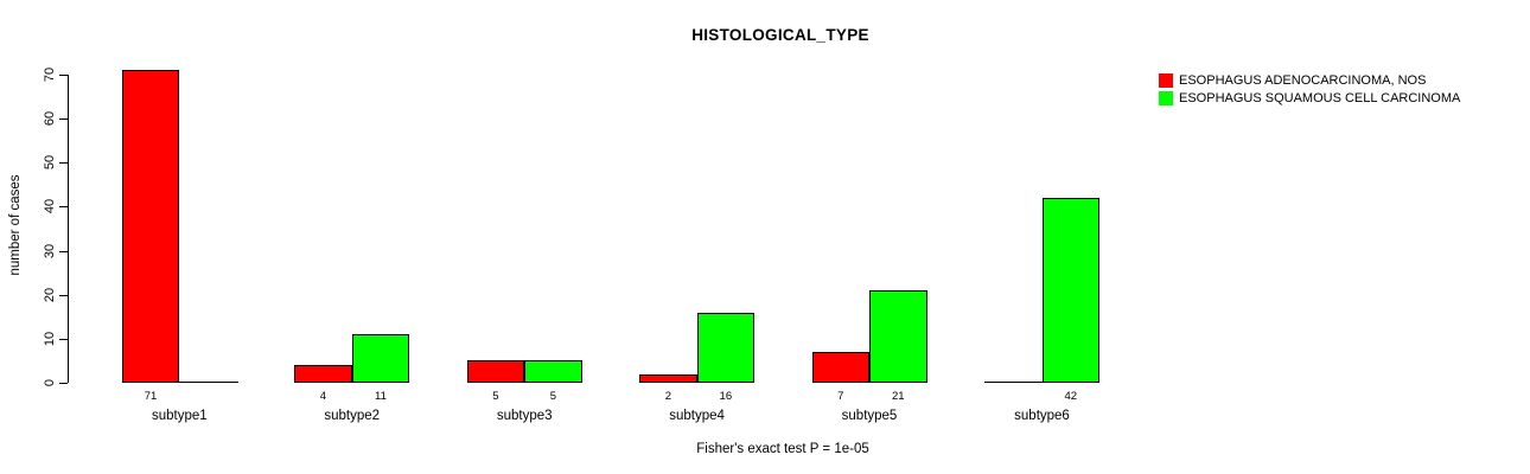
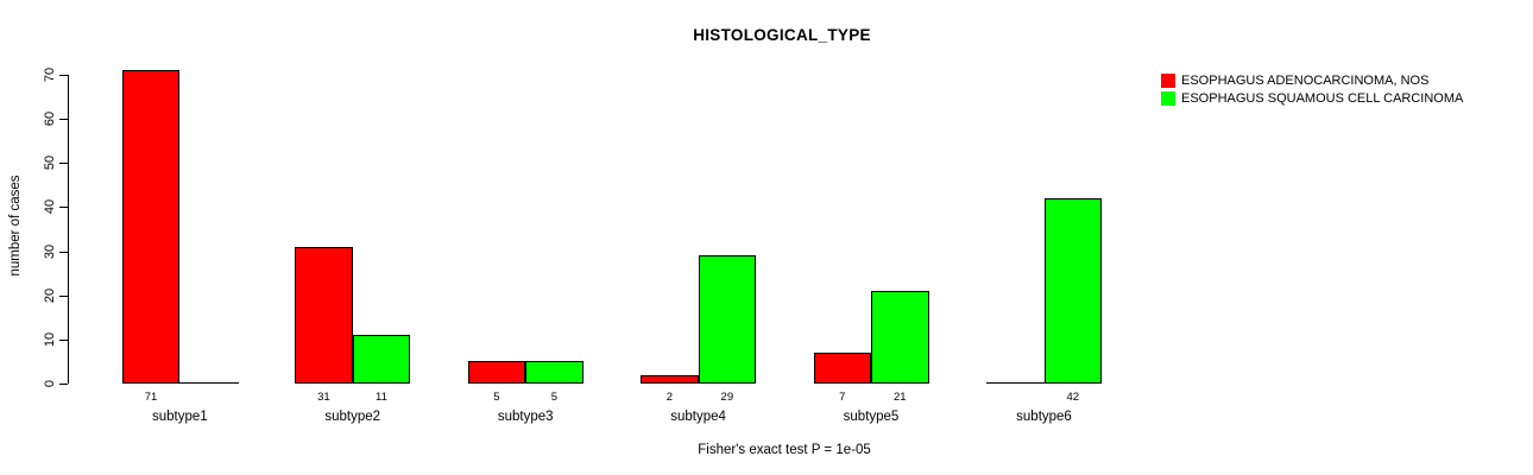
ESOPHAGUS ADENOCARCINOMA, NOS/subtype2: 4 -> 31
ESOPHAGUS SQUAMOUS CELL CARCINOMA/subtype4: 16 -> 29
